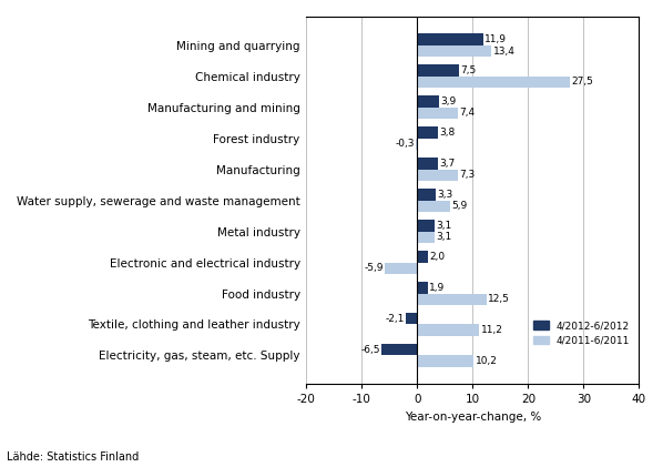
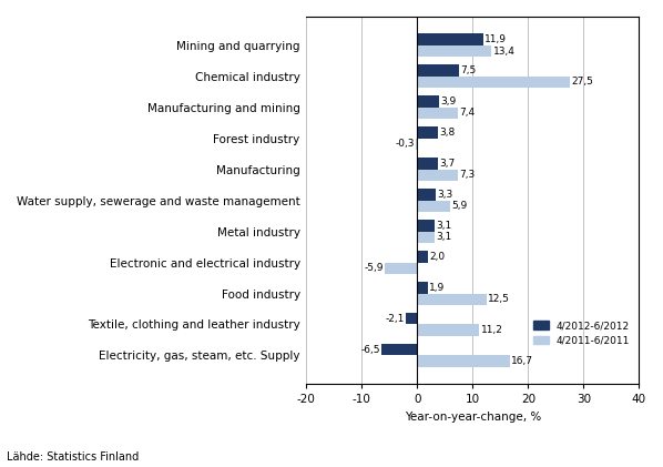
4/2011-6/2011/Electricity, gas, steam, etc. Supply: 10,2 -> 16,7
